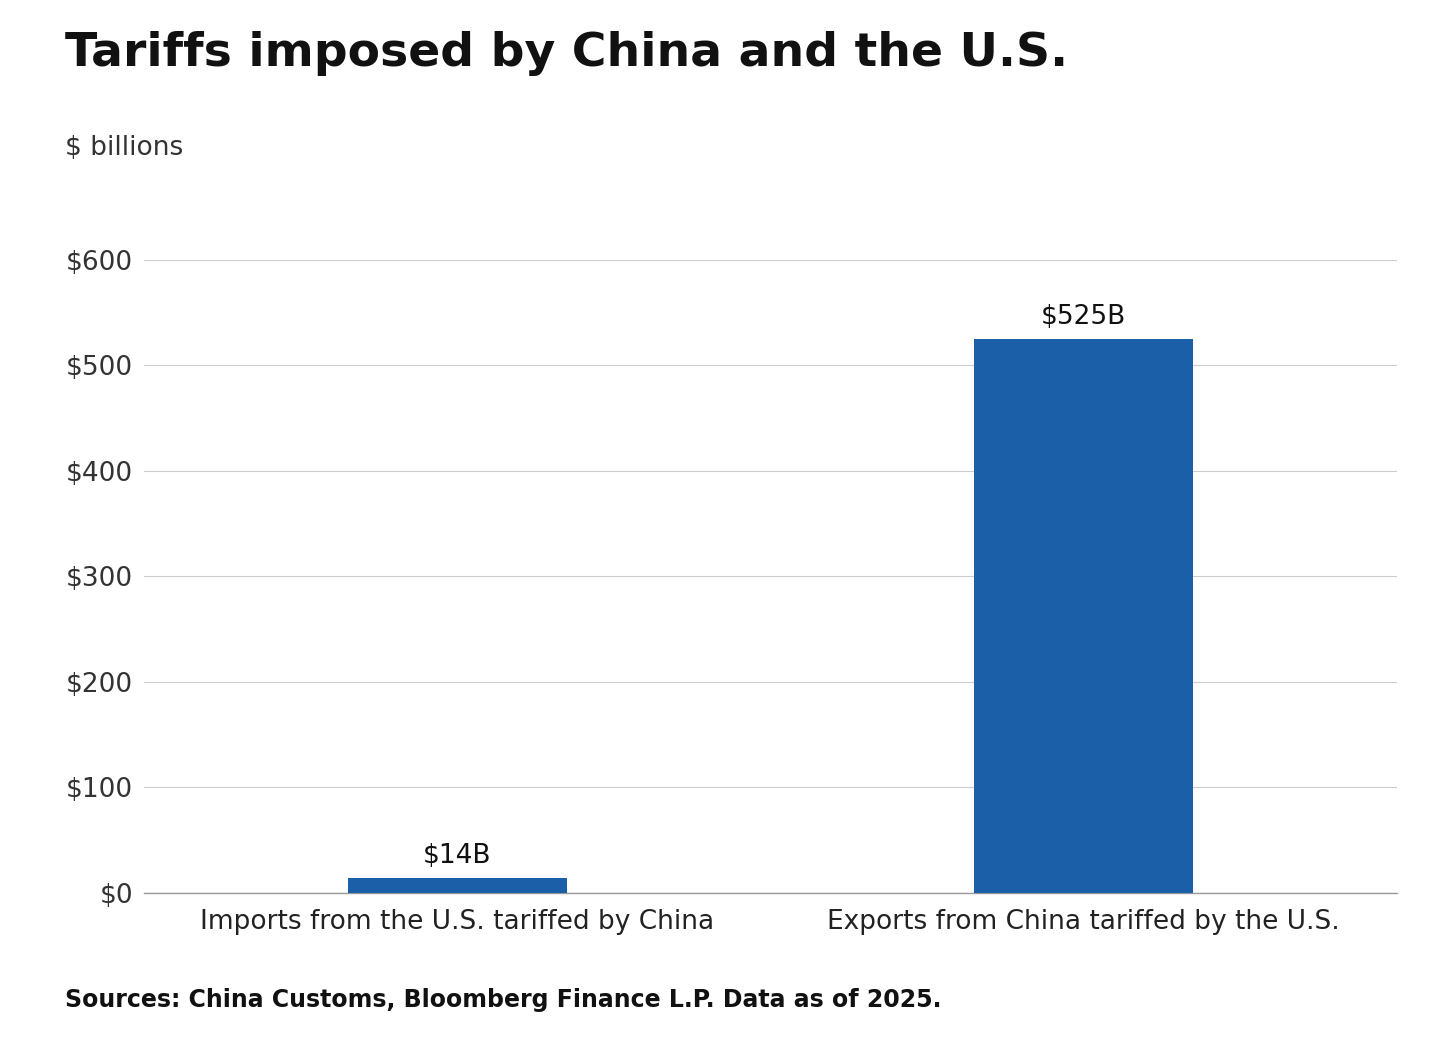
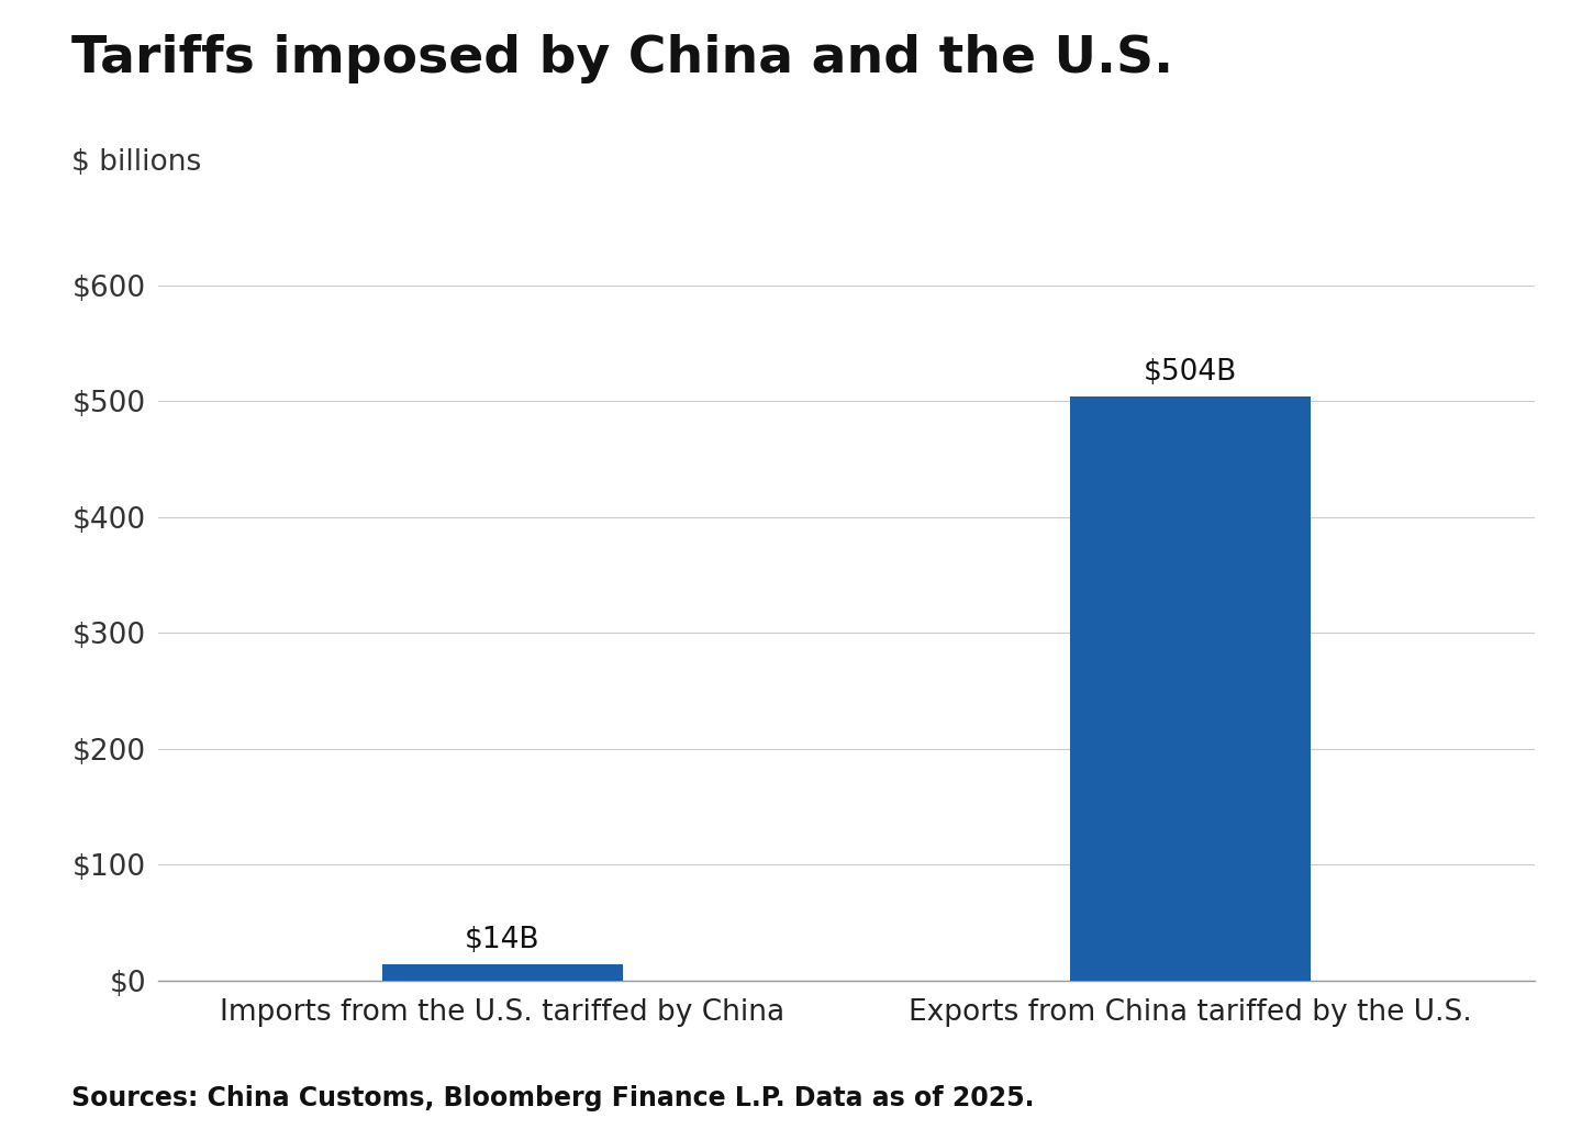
Exports from China tariffed by the U.S.: $525B -> $504B
